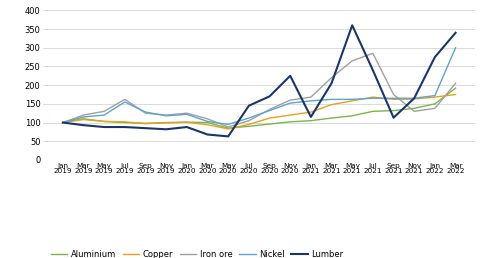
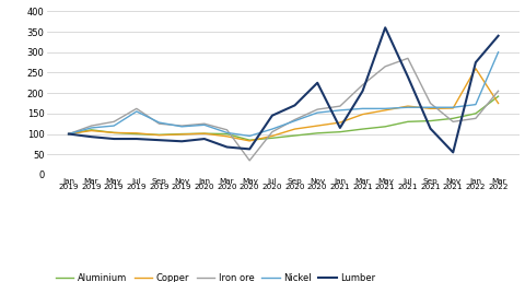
Iron ore/May 2020: 88 -> 35
Lumber/Nov 2021: 165 -> 55
Copper/Jan 2022: 168 -> 260
